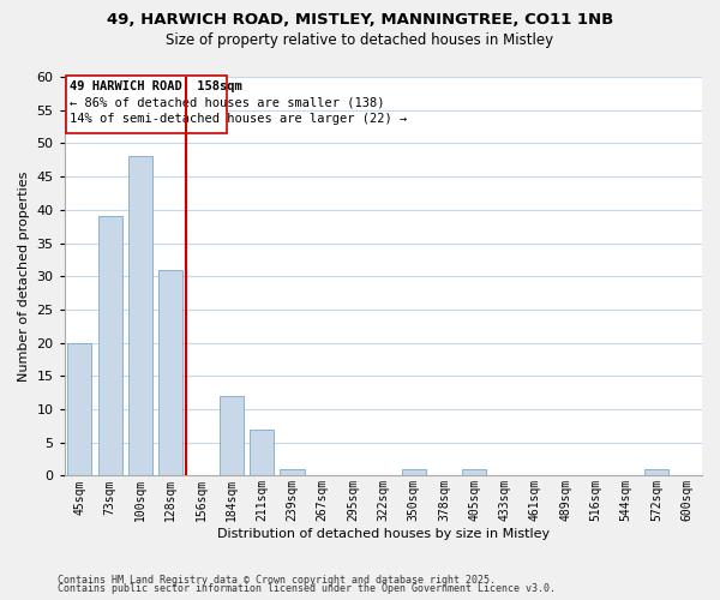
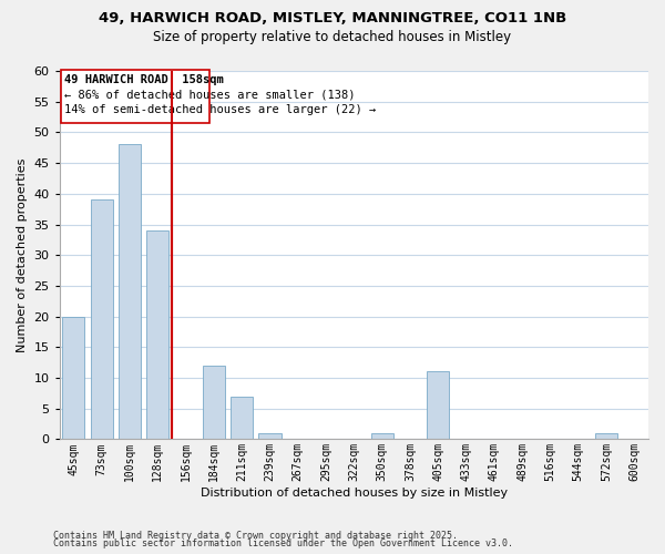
128sqm: 31 -> 34
405sqm: 1 -> 11
